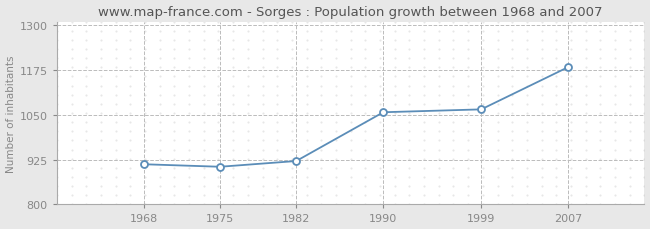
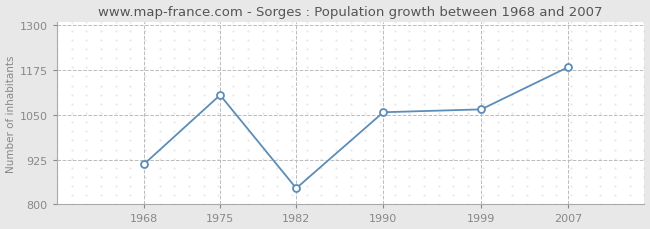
1975: 905 -> 1105
1982: 921 -> 845
